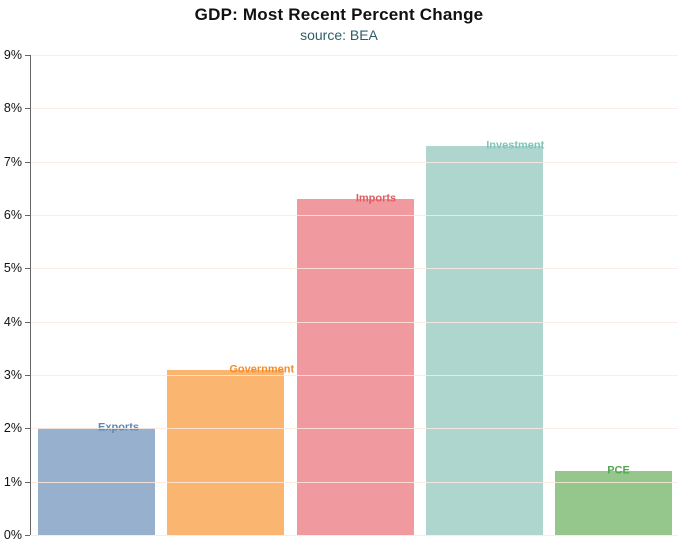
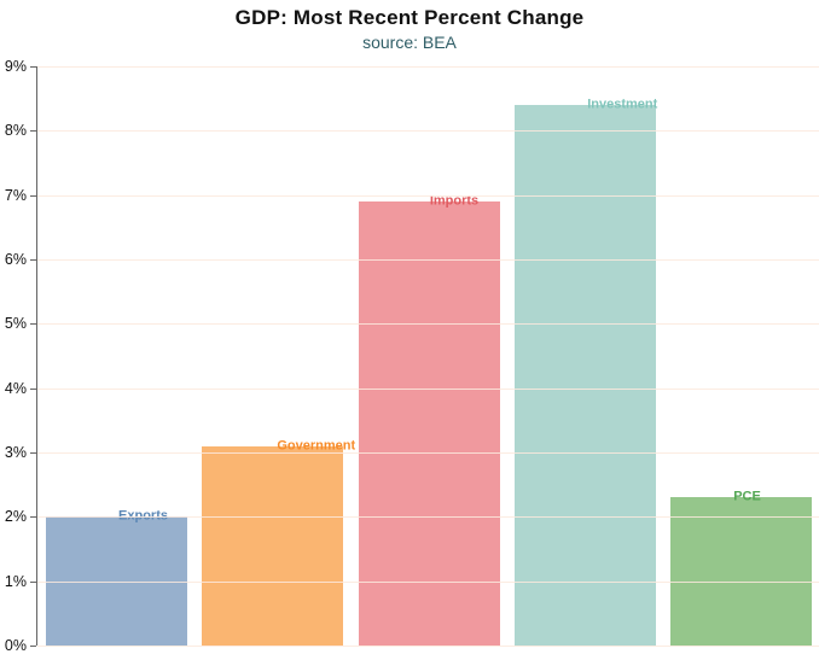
Imports: 6.3% -> 6.9%
Investment: 7.3% -> 8.4%
PCE: 1.2% -> 2.3%
